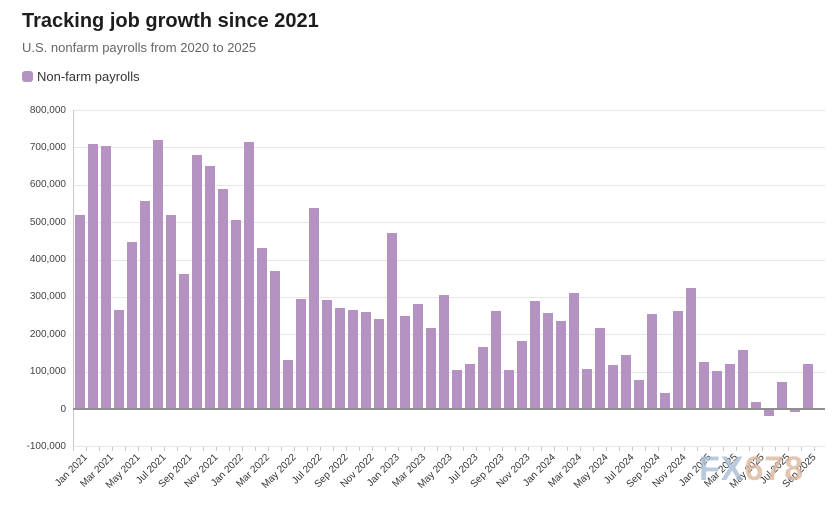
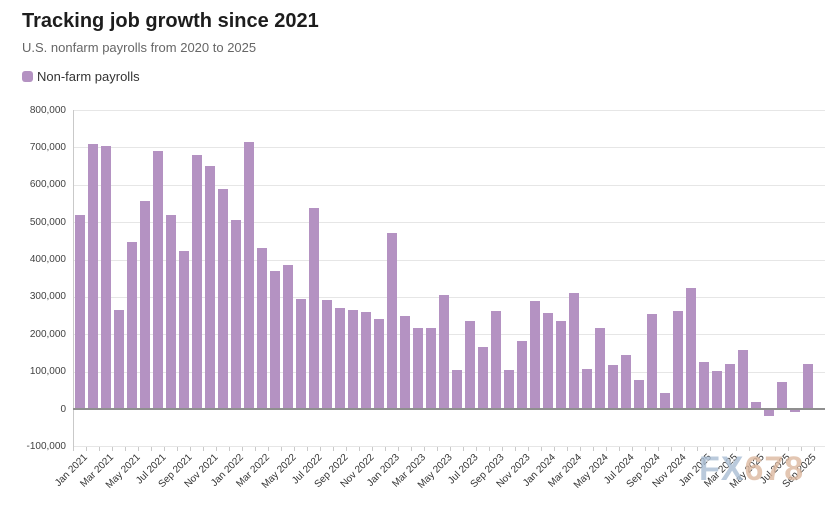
Jul 2021: 720000 -> 690000
Sep 2021: 360000 -> 420000
May 2022: 130000 -> 390000
Mar 2023: 280000 -> 220000
Jul 2023: 120000 -> 240000
